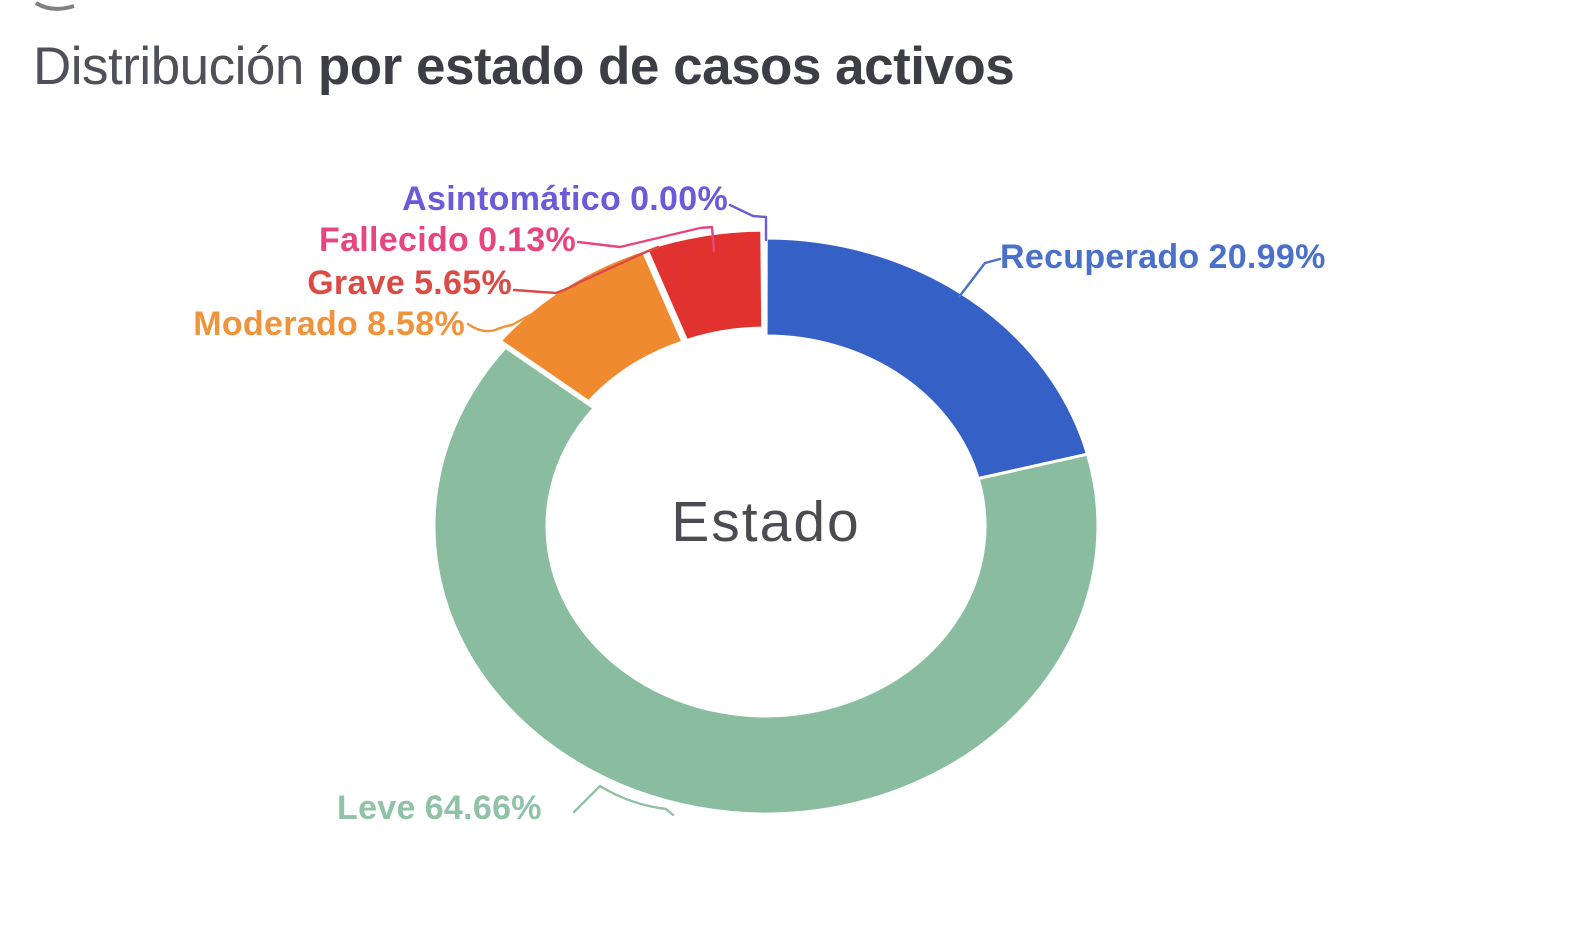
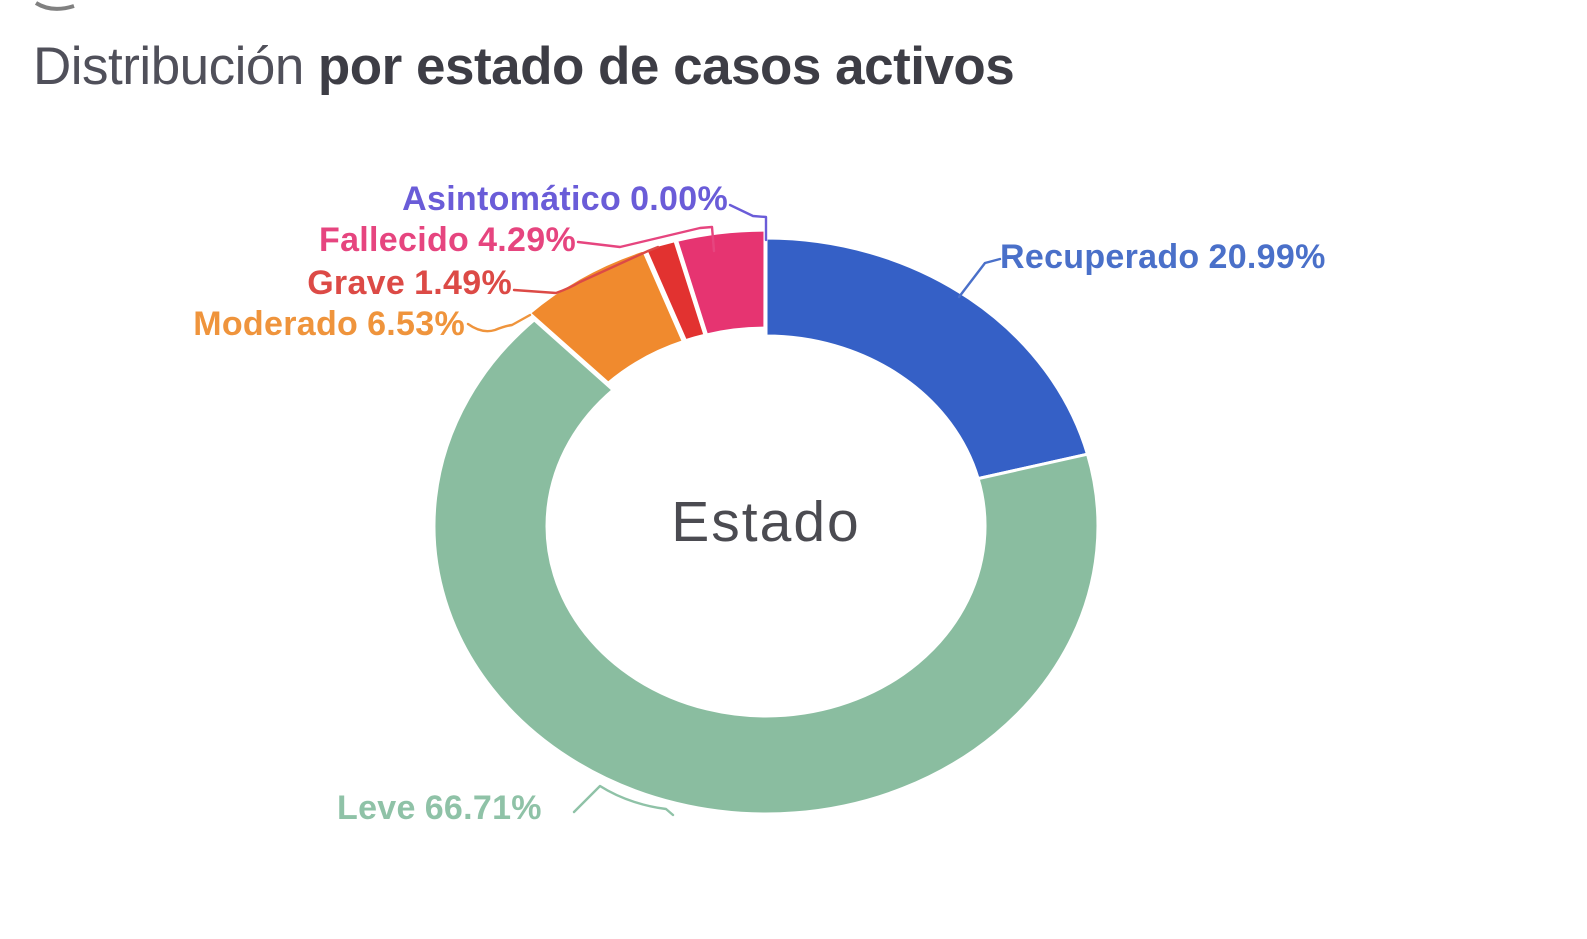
Leve: 64.66% -> 66.71%
Moderado: 8.58% -> 6.53%
Grave: 5.65% -> 1.49%
Fallecido: 0.13% -> 4.29%
